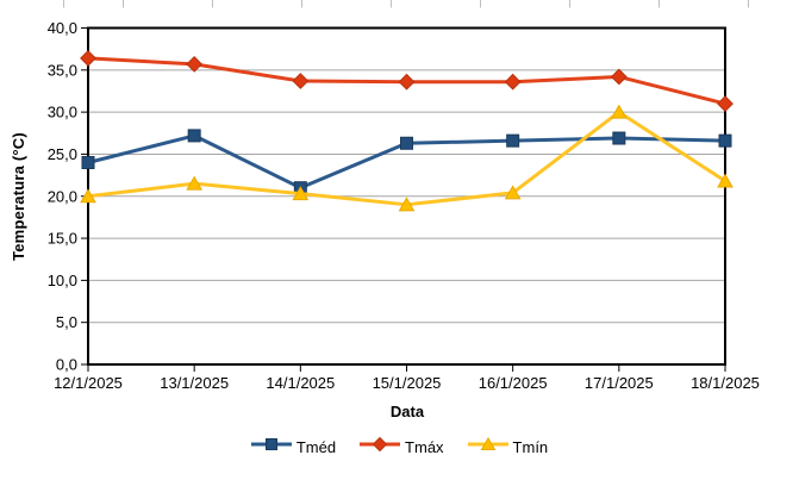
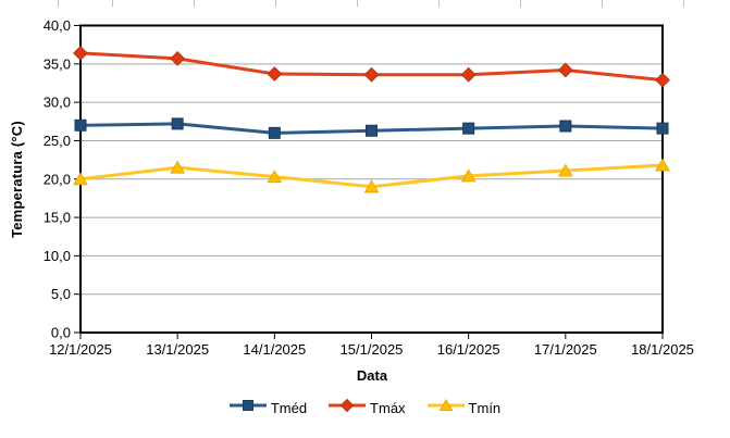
Tméd/12/1/2025: 24 -> 27
Tméd/14/1/2025: 21 -> 26
Tmín/17/1/2025: 30 -> 21
Tmáx/18/1/2025: 31 -> 33
